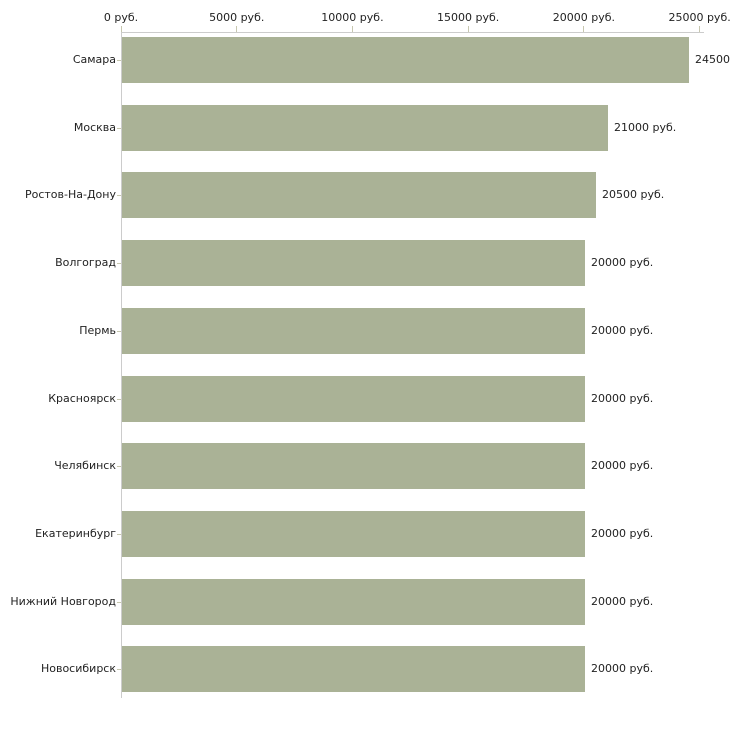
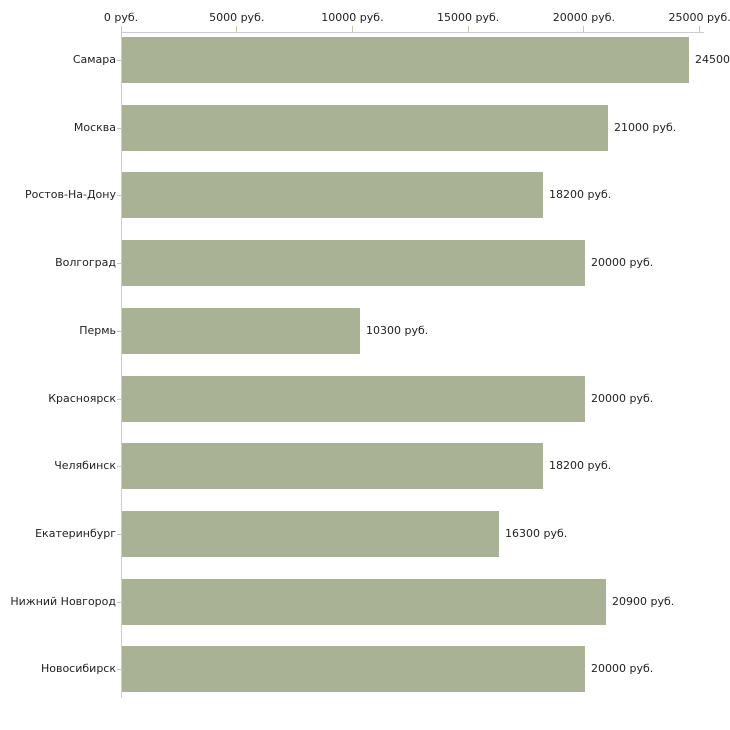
Ростов-На-Дону: 20500 -> 18200
Пермь: 20000 -> 10300
Челябинск: 20000 -> 18200
Екатеринбург: 20000 -> 16300
Нижний Новгород: 20000 -> 20900
